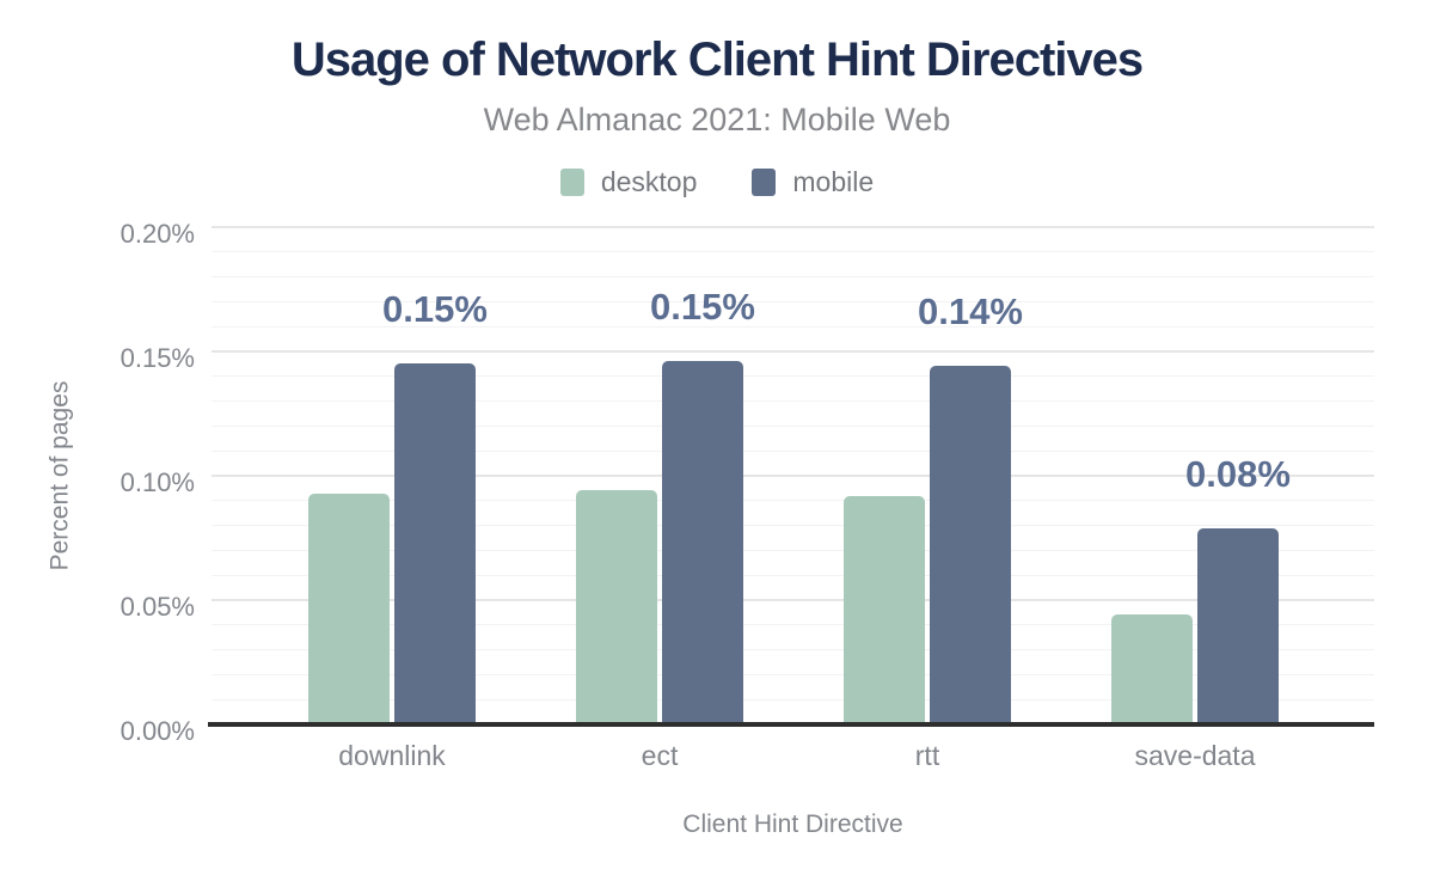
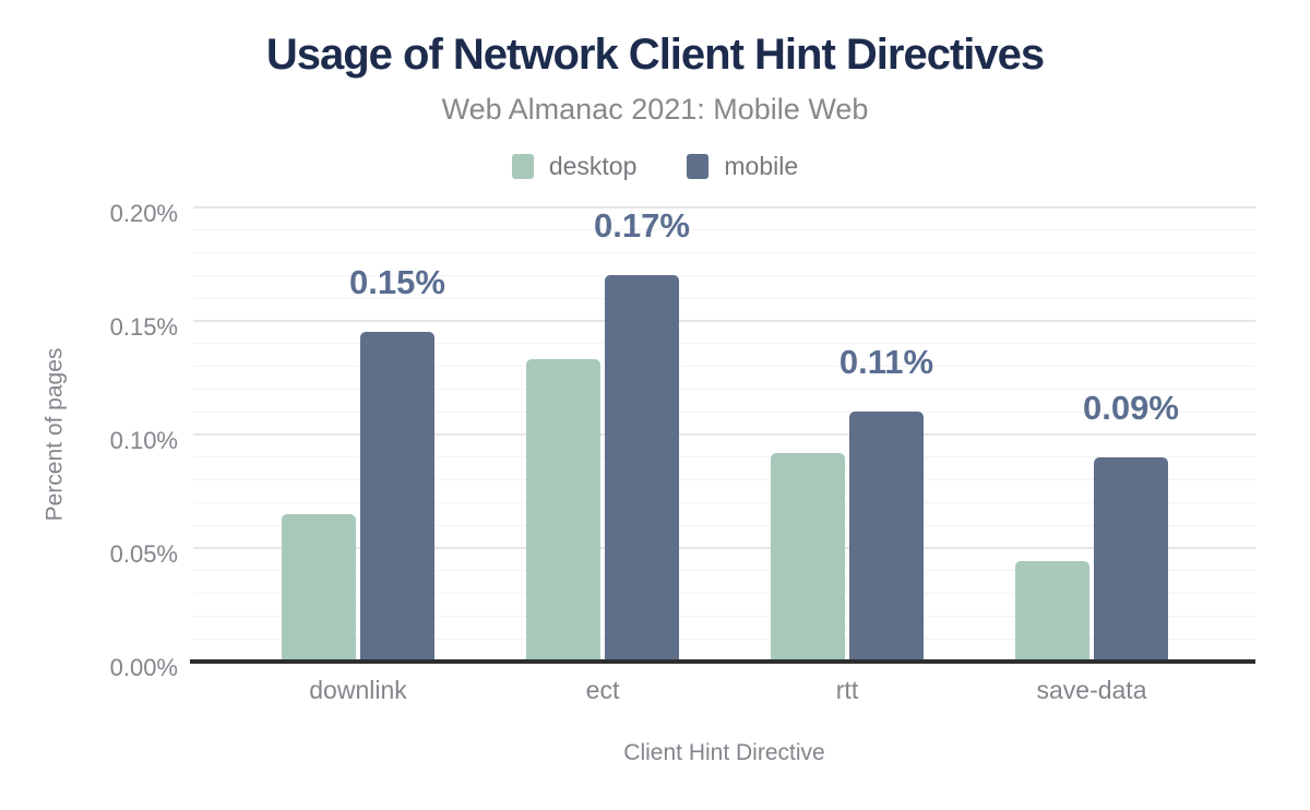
desktop/downlink: 0.093% -> 0.065%
desktop/ect: 0.094% -> 0.133%
mobile/ect: 0.15% -> 0.17%
mobile/rtt: 0.14% -> 0.11%
mobile/save-data: 0.08% -> 0.09%
